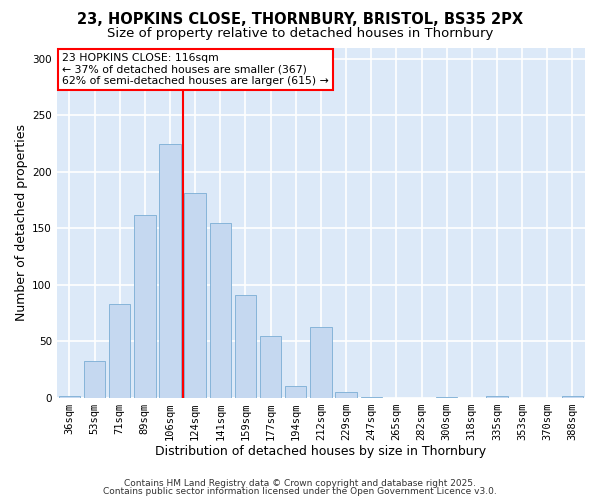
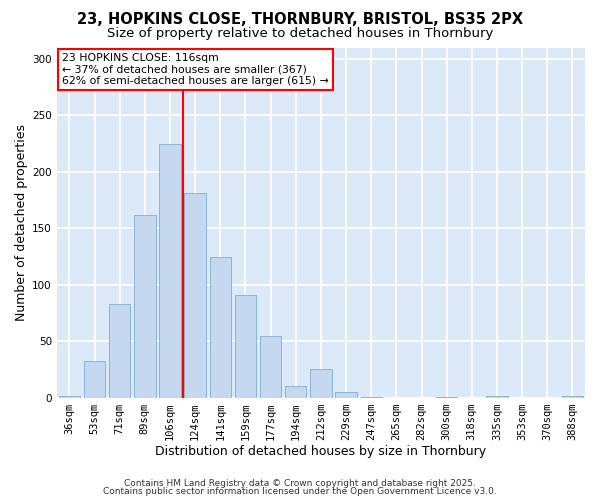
141sqm: 155 -> 125
212sqm: 63 -> 26
